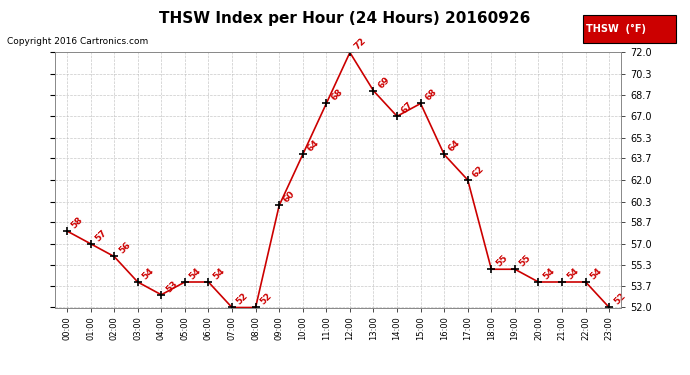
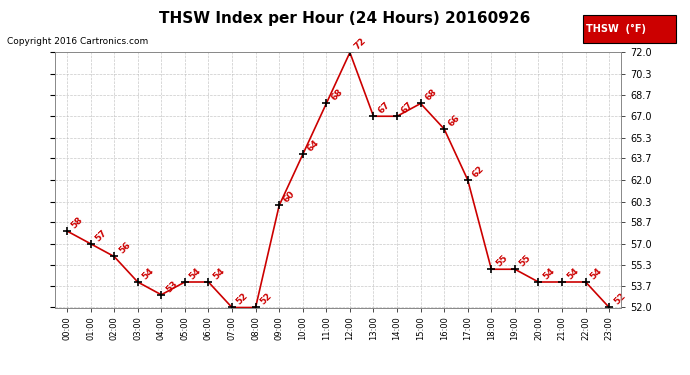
13:00: 69 -> 67
16:00: 64 -> 66
